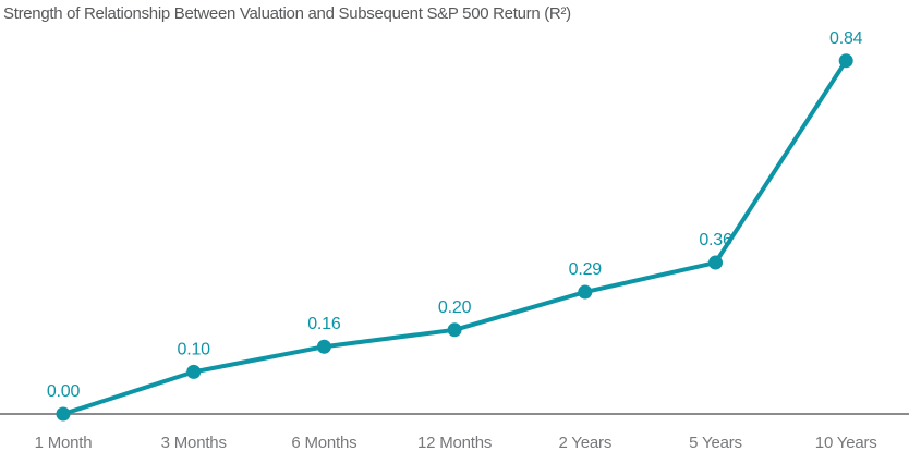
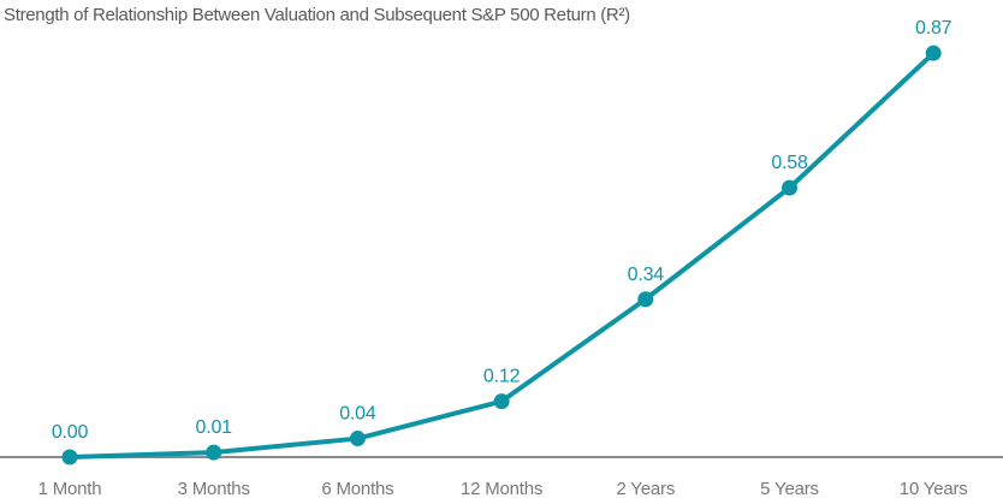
3 Months: 0.10 -> 0.01
6 Months: 0.16 -> 0.04
12 Months: 0.20 -> 0.12
2 Years: 0.29 -> 0.34
5 Years: 0.36 -> 0.58
10 Years: 0.84 -> 0.87
